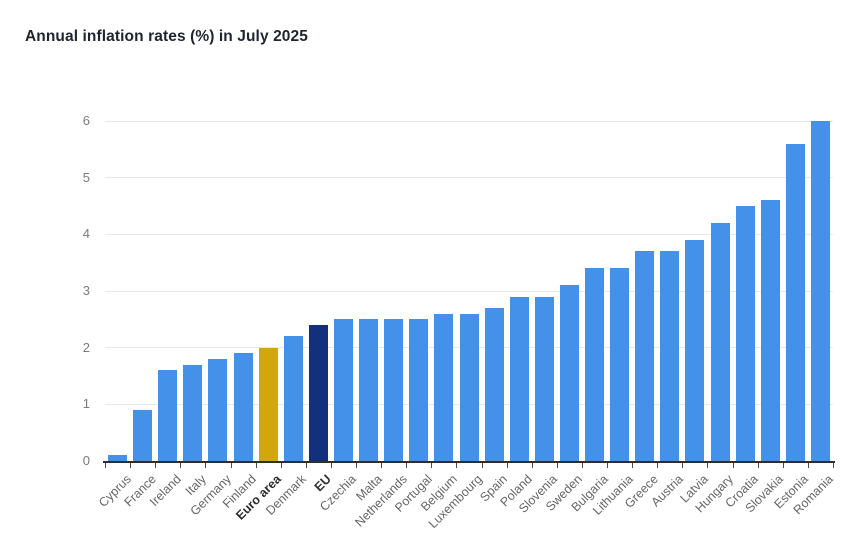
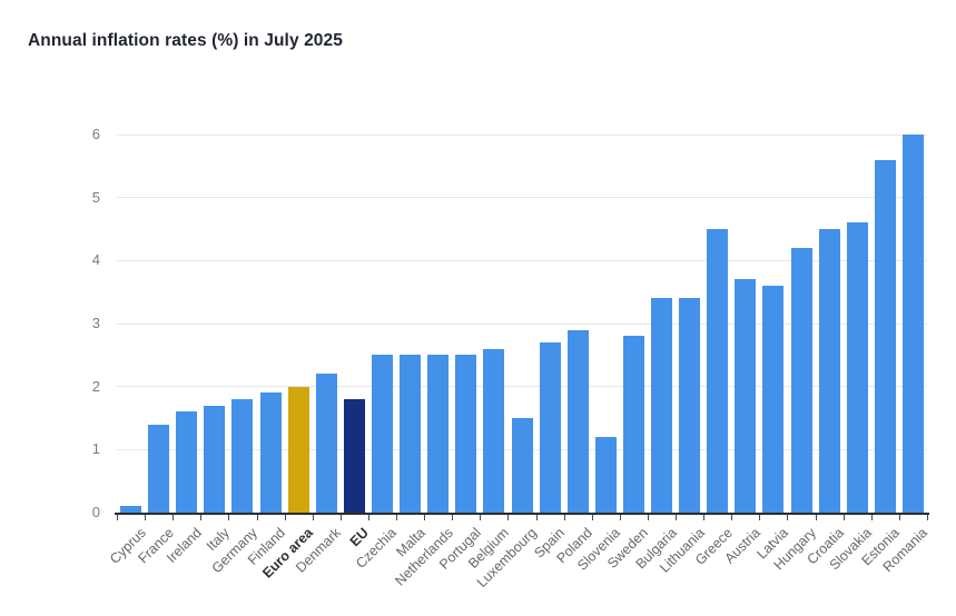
France: 0.9 -> 1.4
EU: 2.4 -> 1.8
Luxembourg: 2.6 -> 1.5
Slovenia: 2.9 -> 1.2
Sweden: 3.1 -> 2.8
Greece: 3.7 -> 4.5
Latvia: 3.9 -> 3.6
